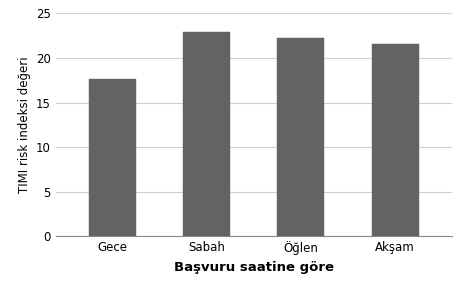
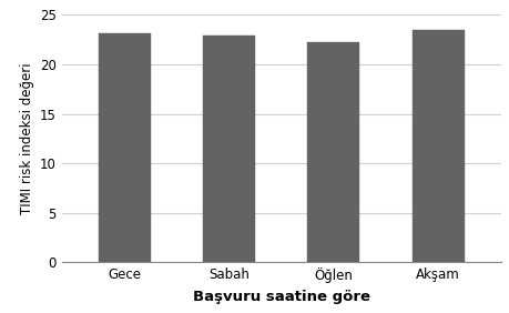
Gece: 17.6 -> 23.1
Akşam: 21.6 -> 23.5
